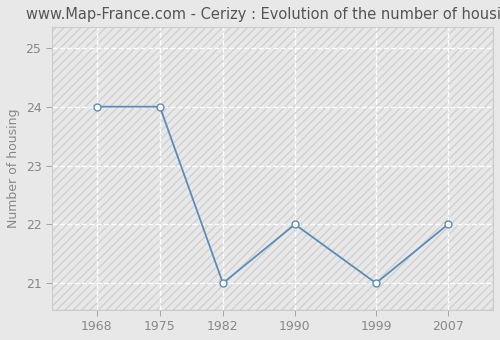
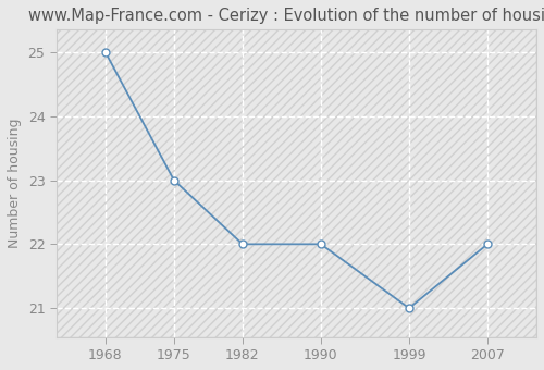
1968: 24 -> 25
1975: 24 -> 23
1982: 21 -> 22
